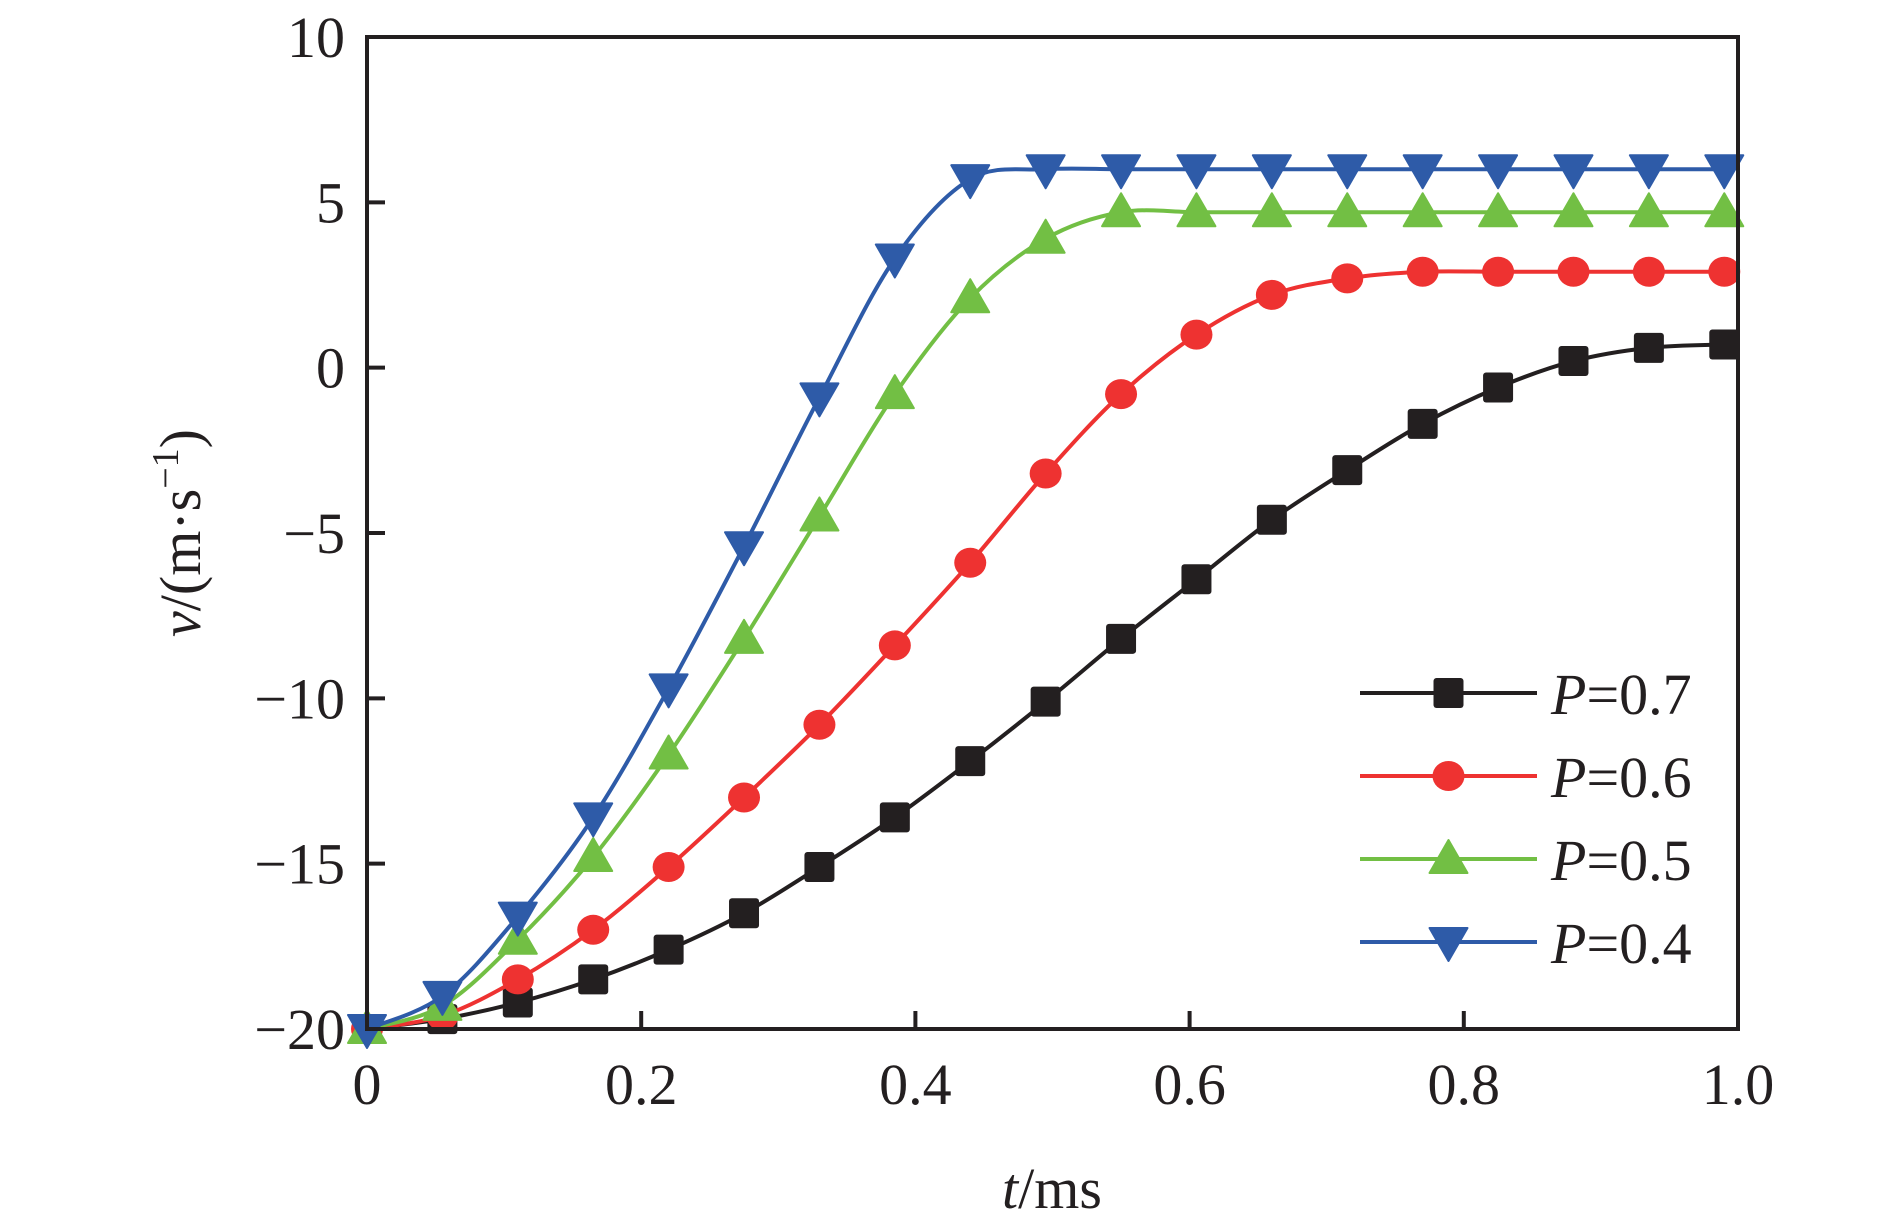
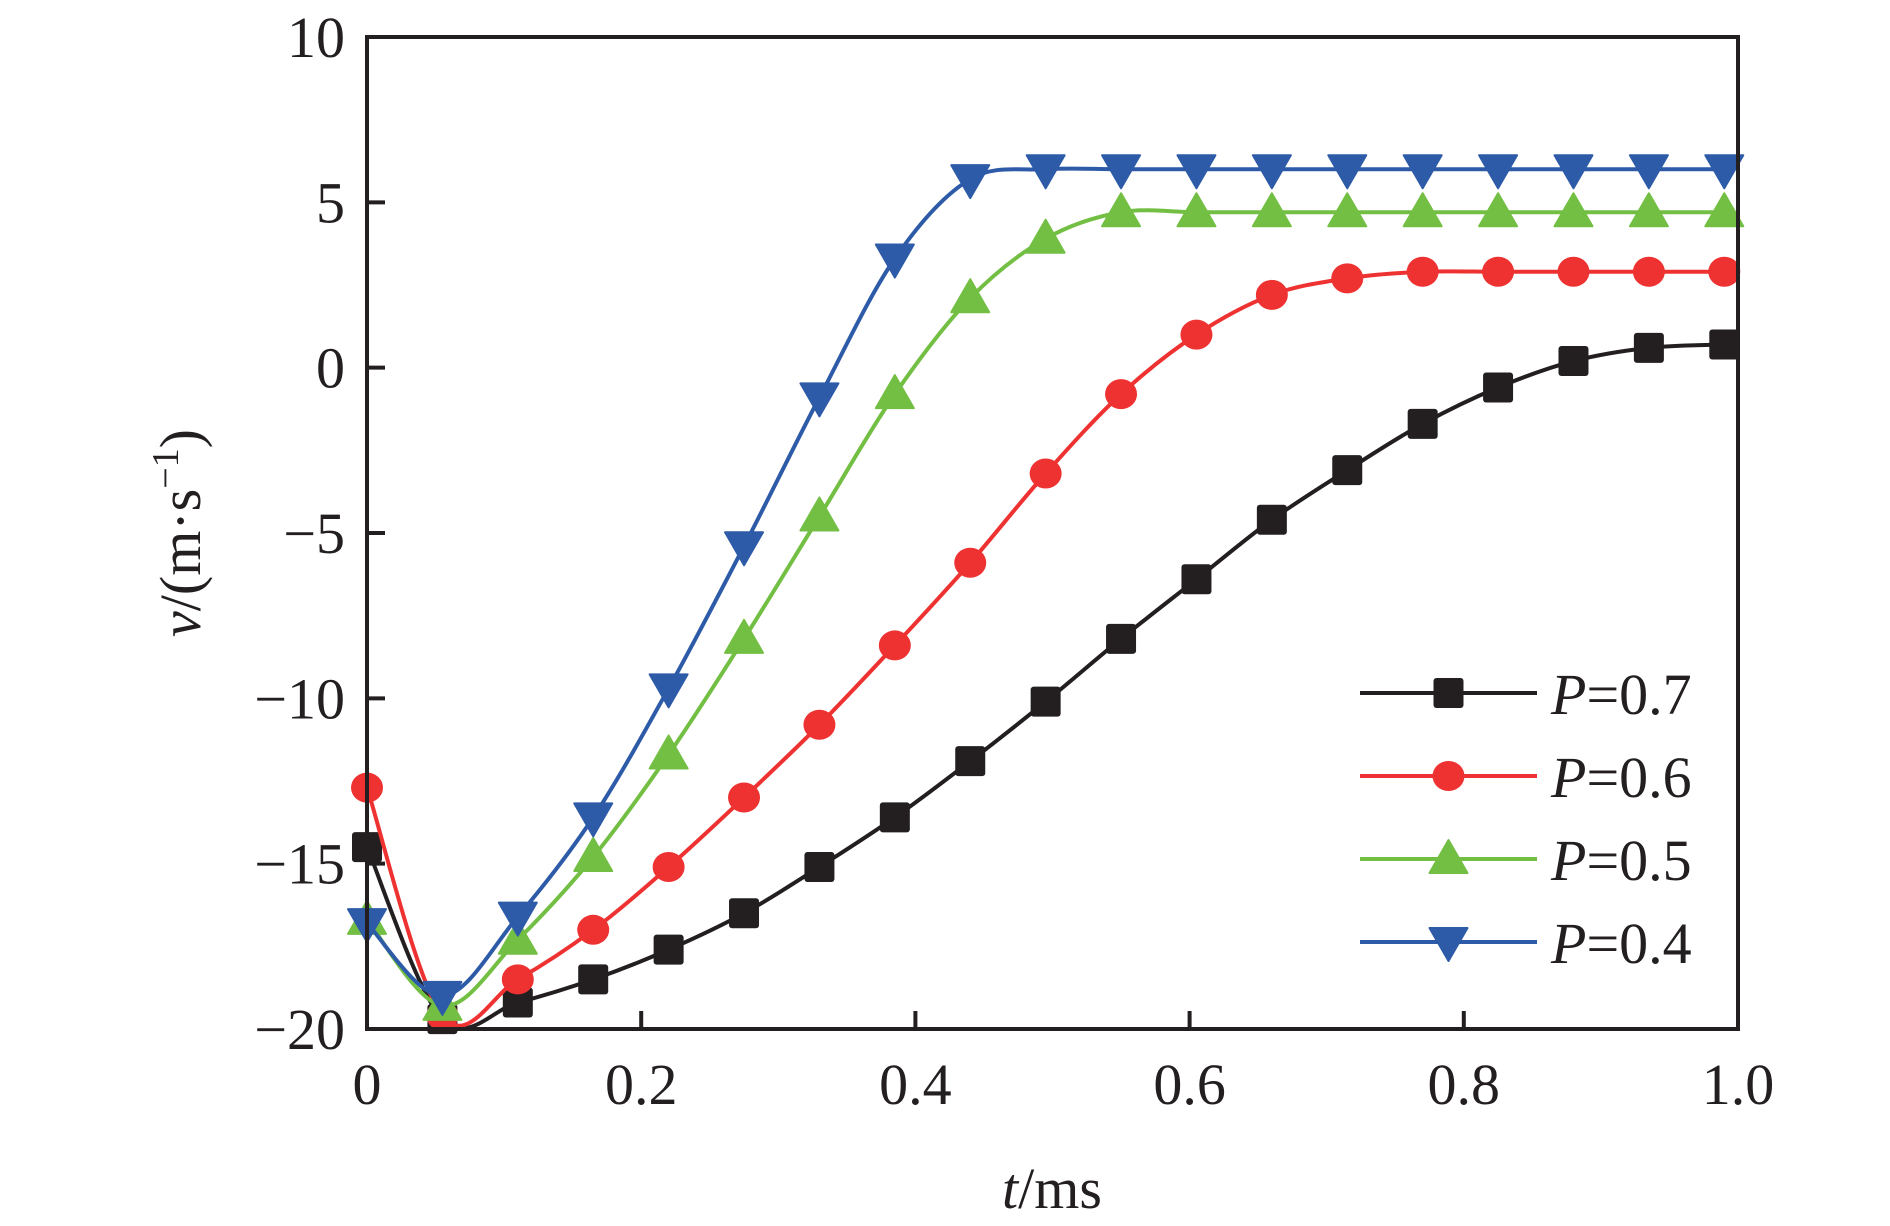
P=0.7/0: -20.0 -> -14.5
P=0.6/0: -20.0 -> -12.7
P=0.5/0: -20.0 -> -16.7
P=0.4/0: -20.0 -> -16.8
